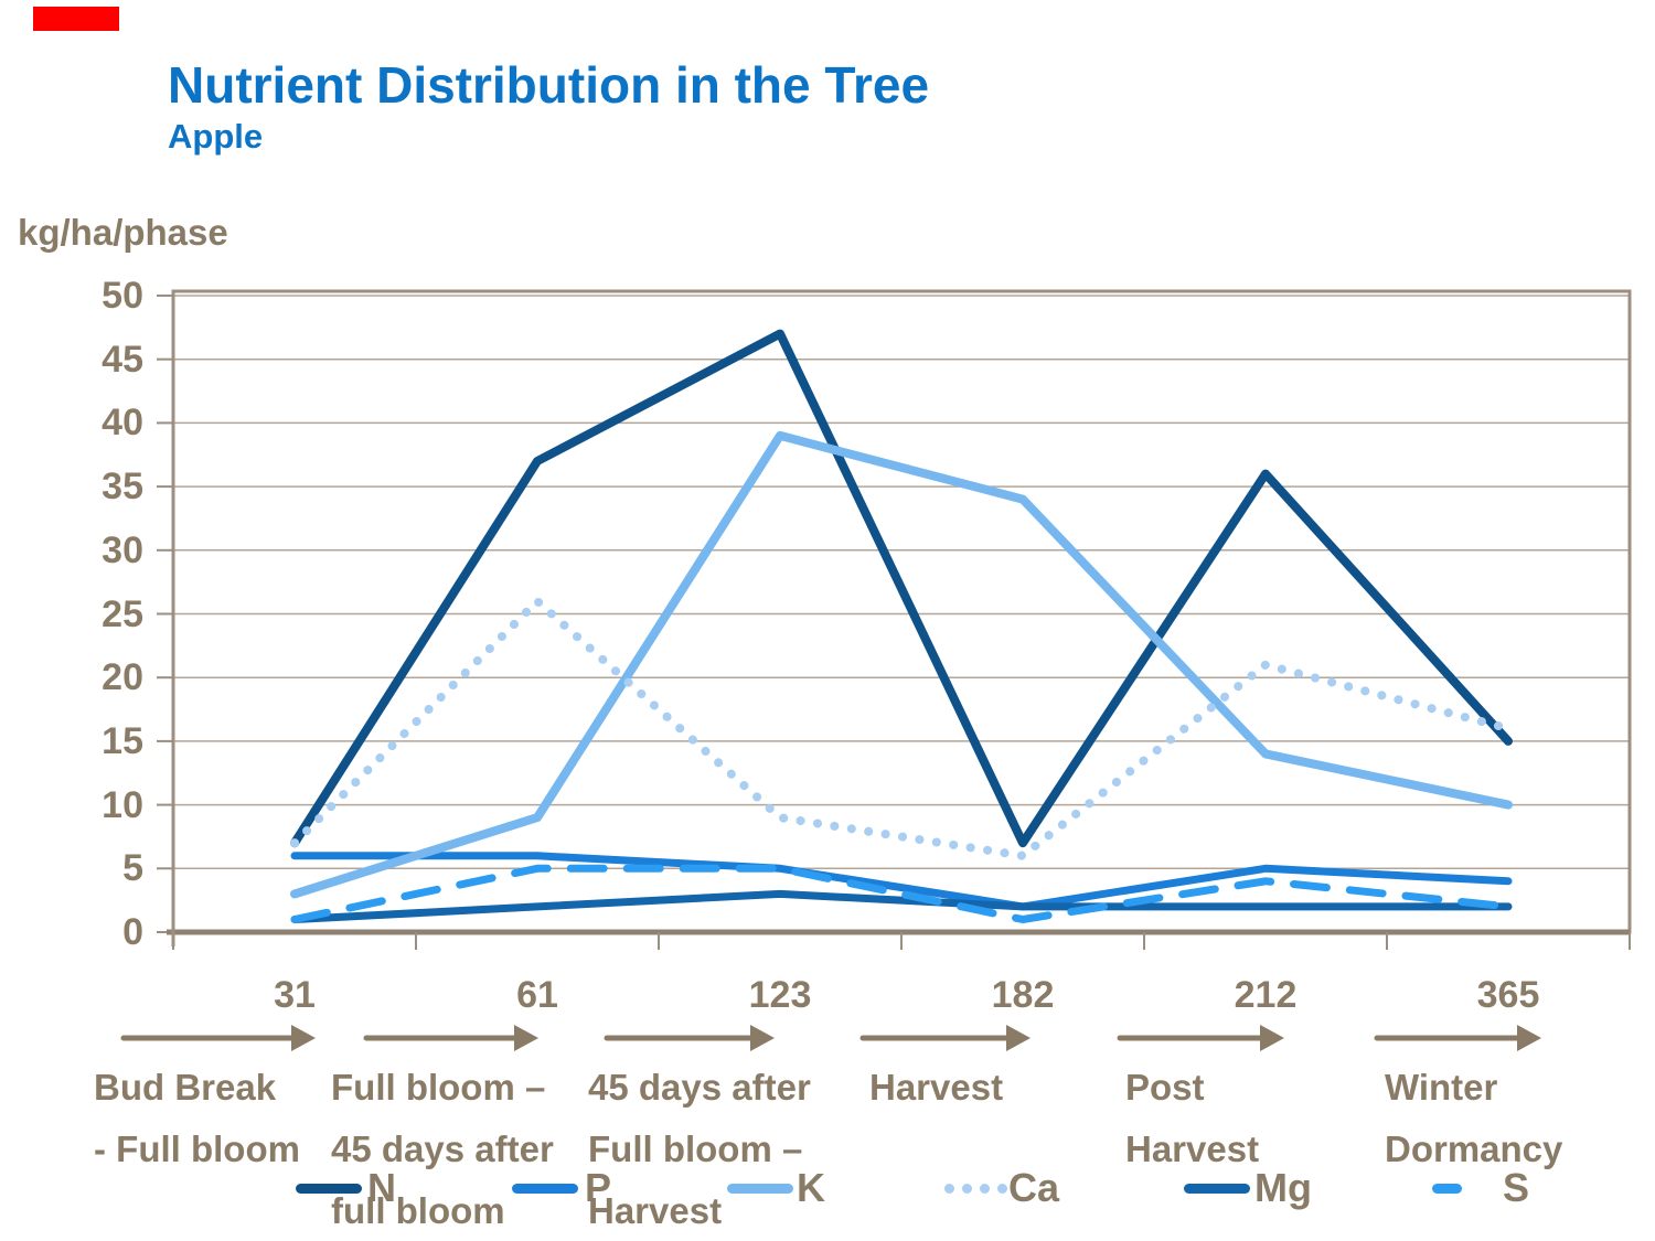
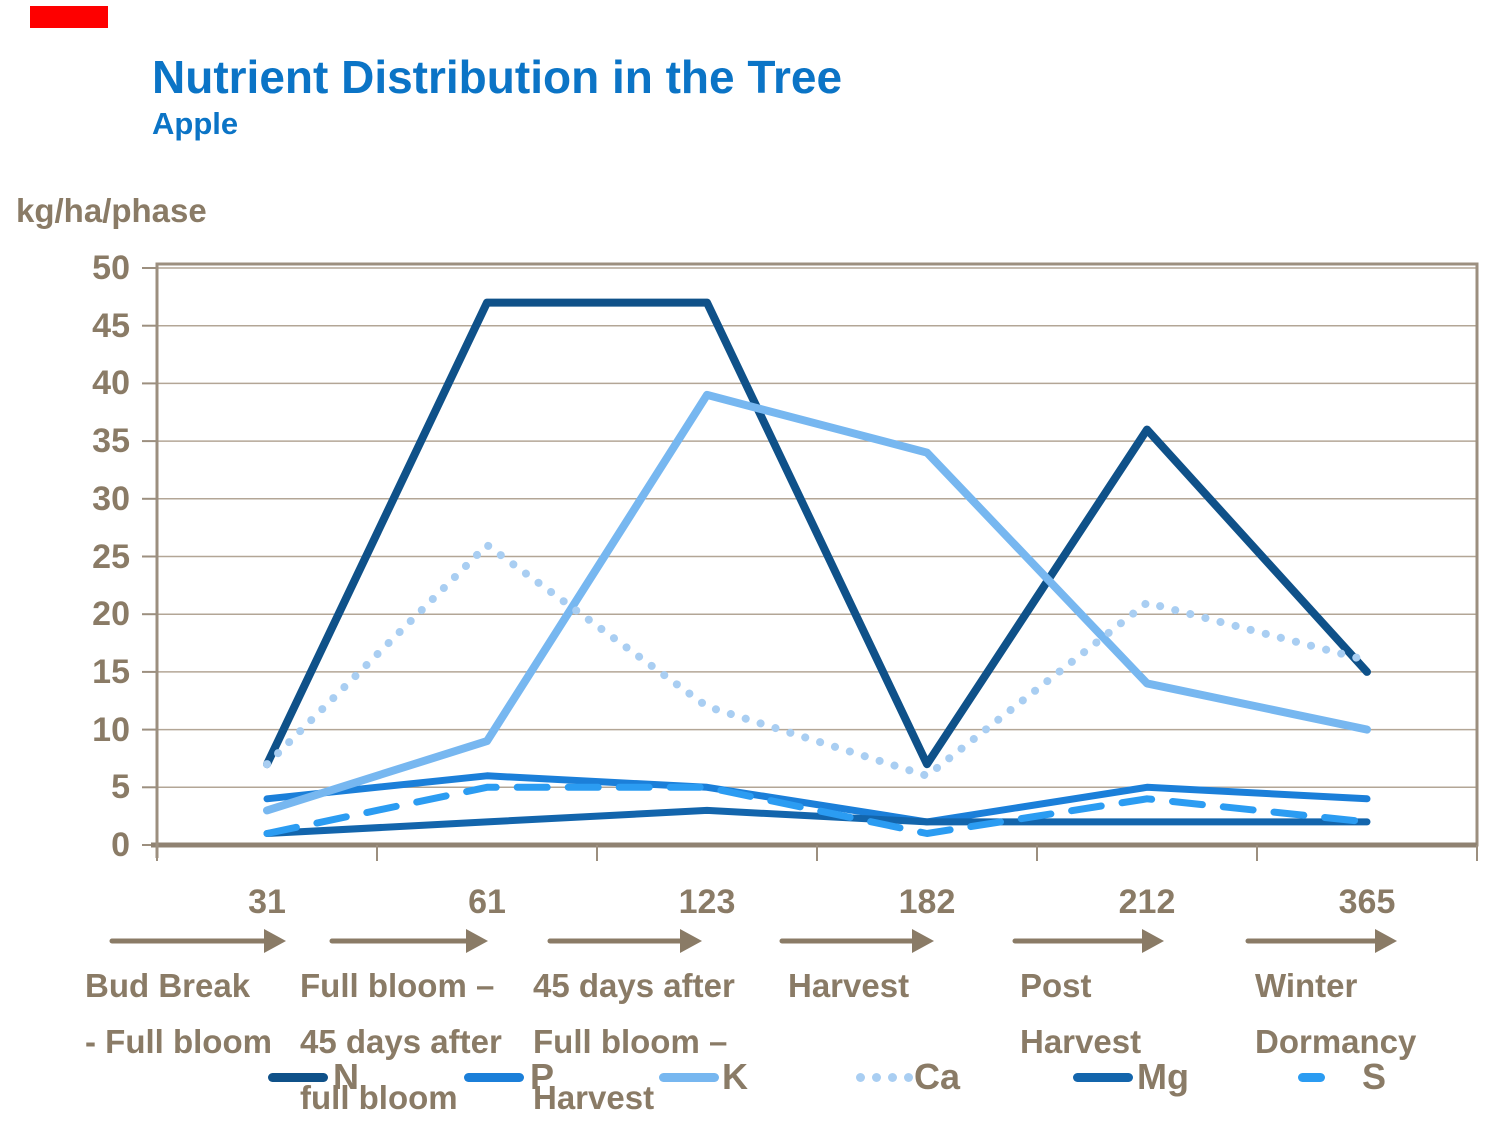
P/31: 6 -> 4
N/61: 37 -> 47
Ca/123: 9 -> 12
